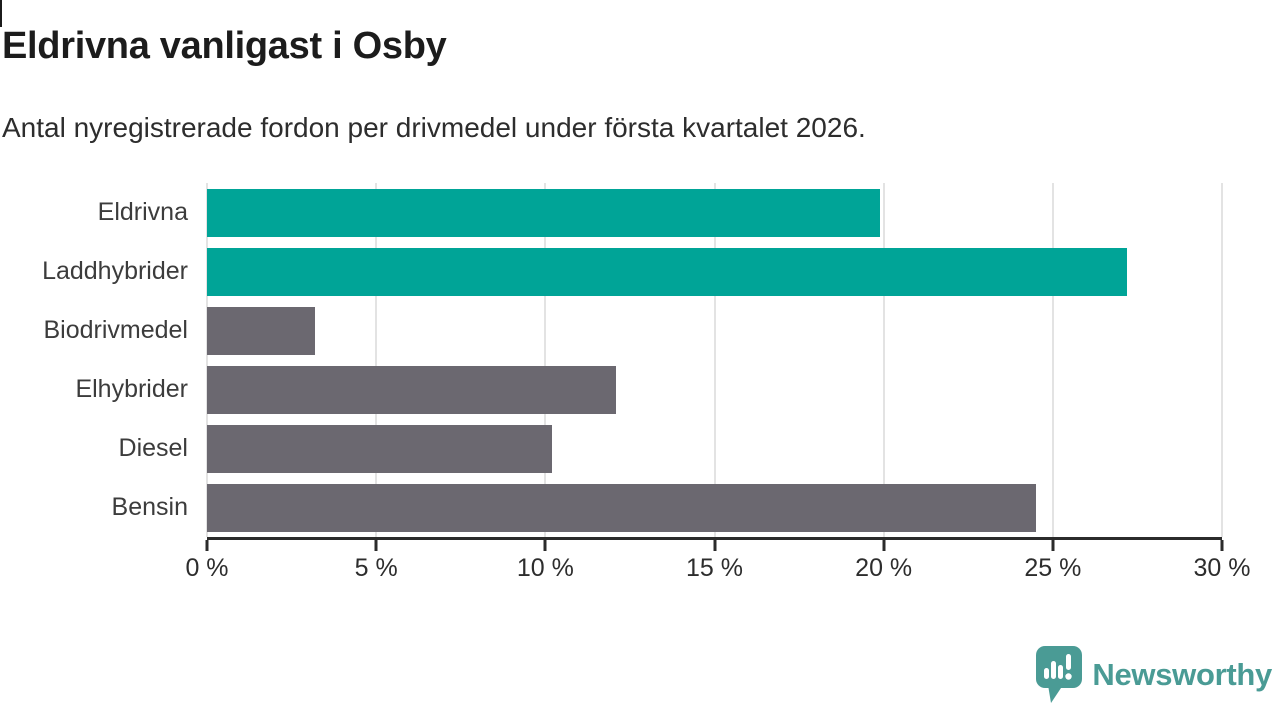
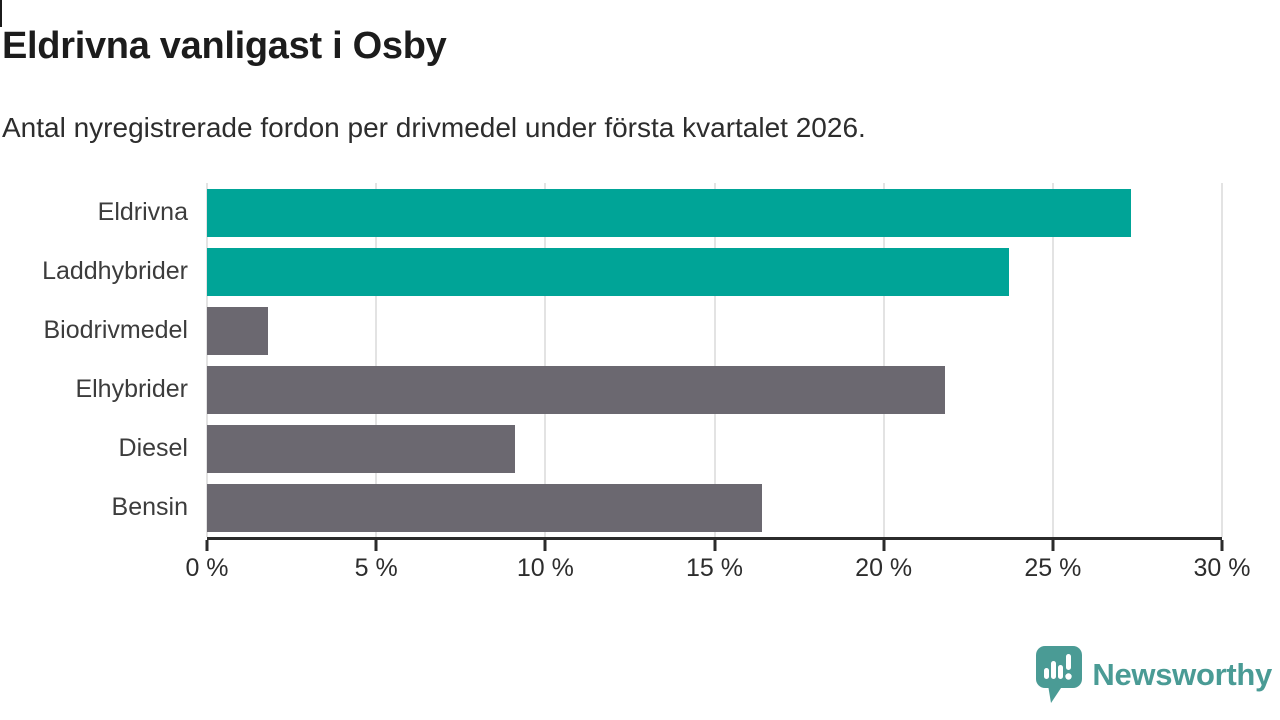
Eldrivna: 19.9% -> 27.3%
Laddhybrider: 27.2% -> 23.7%
Biodrivmedel: 3.2% -> 1.8%
Elhybrider: 12.1% -> 21.8%
Diesel: 10.2% -> 9.1%
Bensin: 24.5% -> 16.4%
